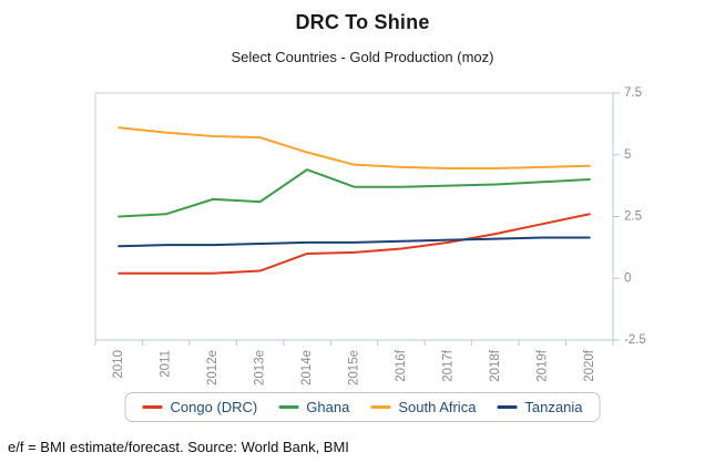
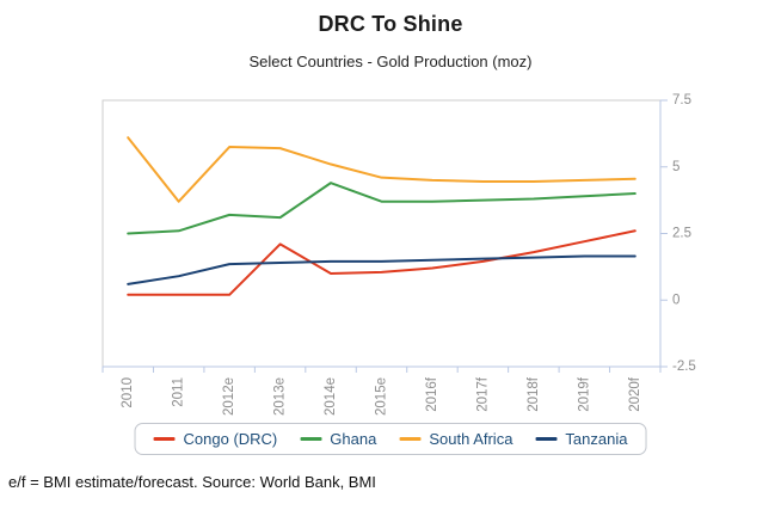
Tanzania/2010: 1.3 -> 0.6
South Africa/2011: 5.9 -> 3.7
Tanzania/2011: 1.4 -> 0.9
Congo (DRC)/2013e: 0.3 -> 2.1
